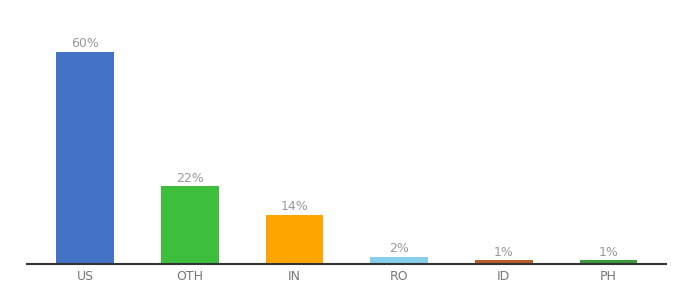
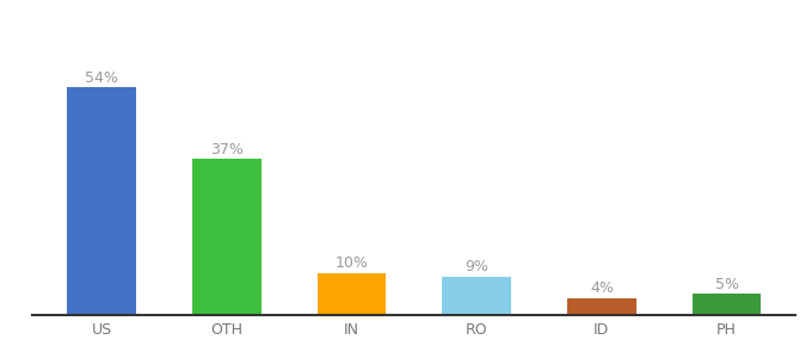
US: 60% -> 54%
OTH: 22% -> 37%
IN: 14% -> 10%
RO: 2% -> 9%
ID: 1% -> 4%
PH: 1% -> 5%
